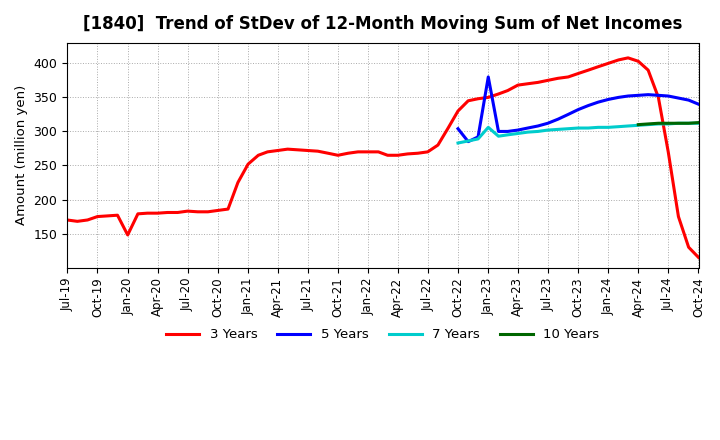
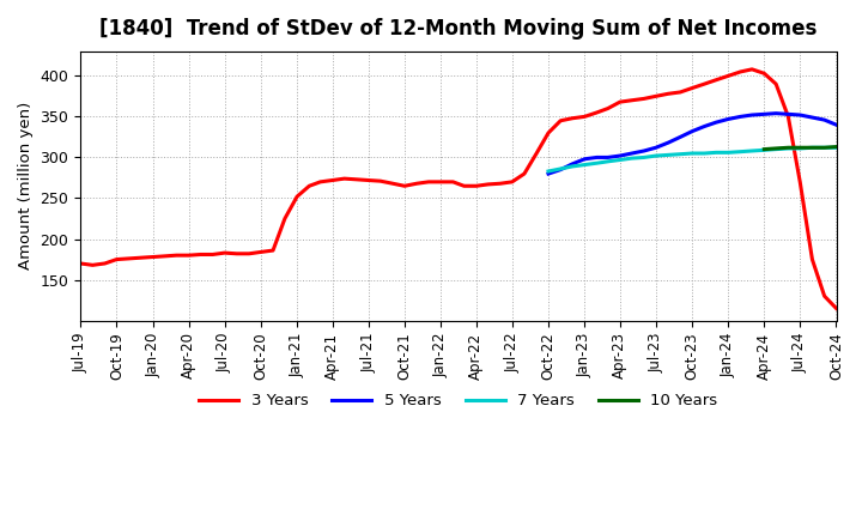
3 Years/Jan-20: 148 -> 178
5 Years/Oct-22: 304 -> 280
5 Years/Jan-23: 380 -> 298
7 Years/Jan-23: 306 -> 291
